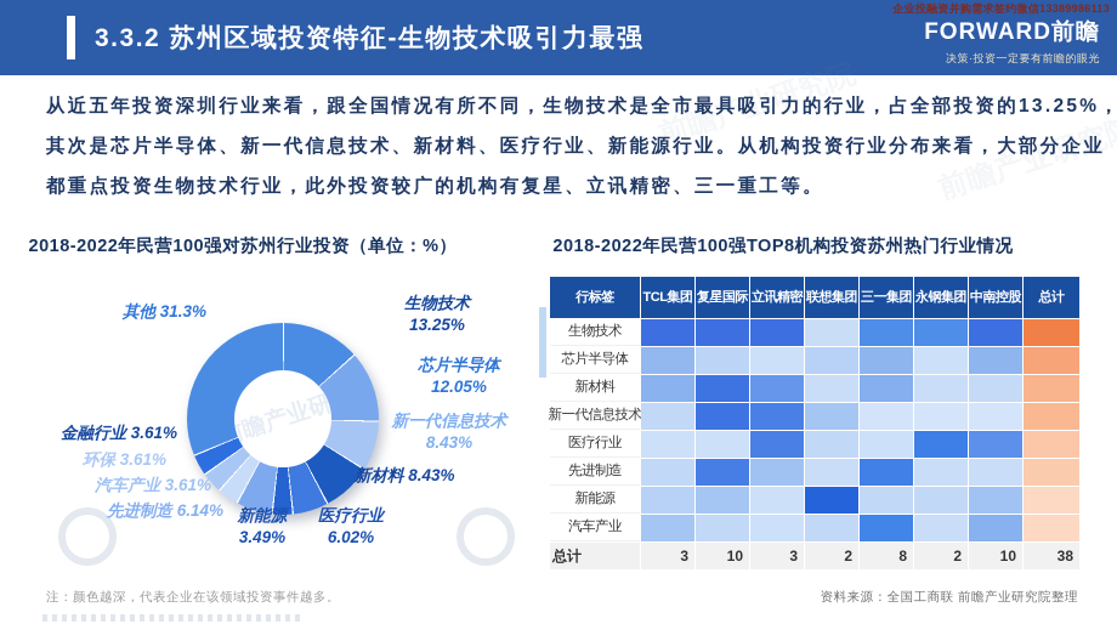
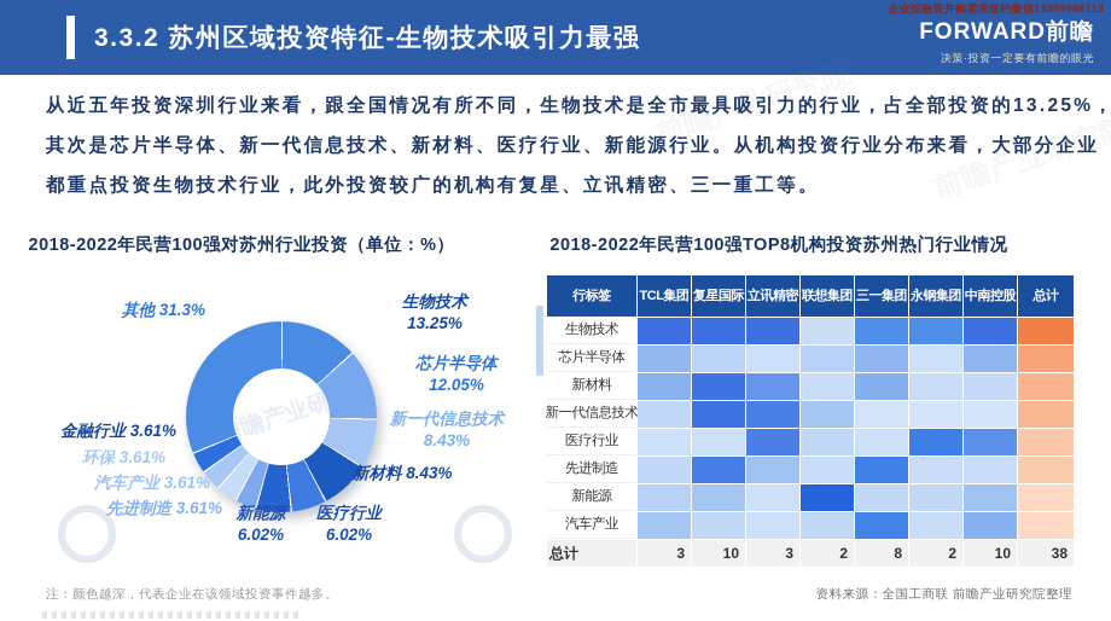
2018-2022年民营100强对苏州行业投资（单位：%）/新能源: 3.49% -> 6.02%
2018-2022年民营100强对苏州行业投资（单位：%）/先进制造: 6.14% -> 3.61%
